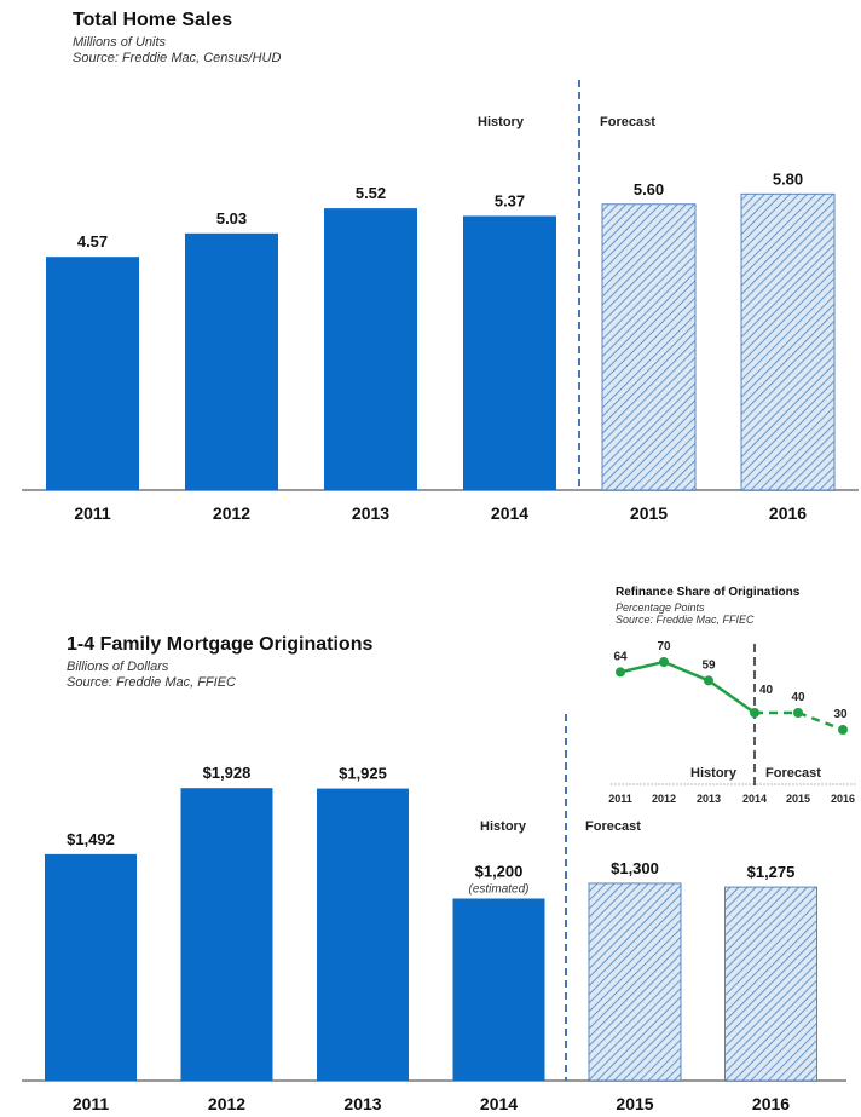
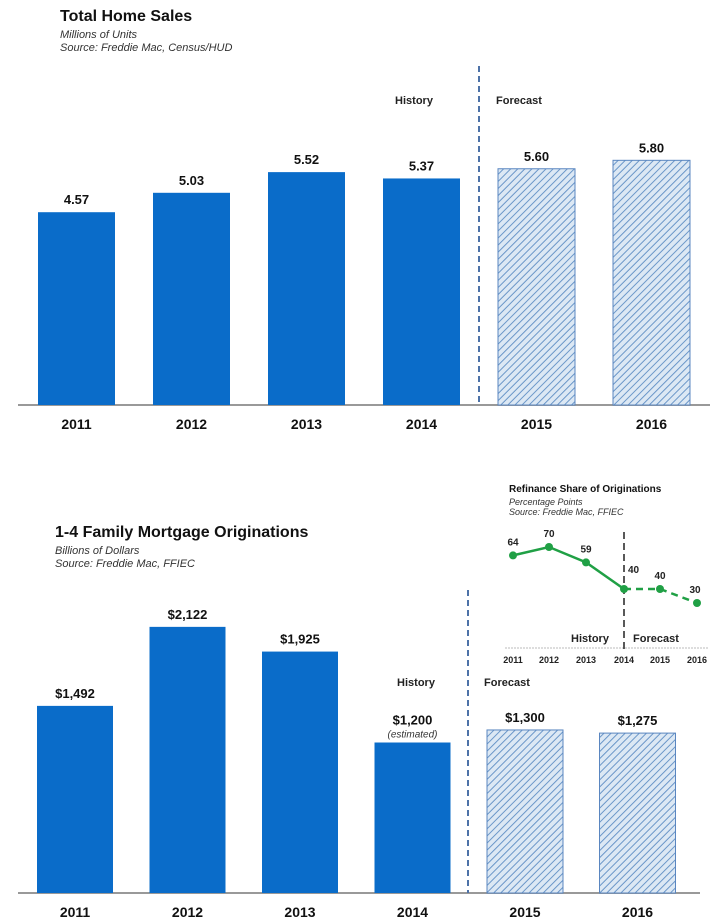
1-4 Family Mortgage Originations/2012: $1,928 -> $2,122
